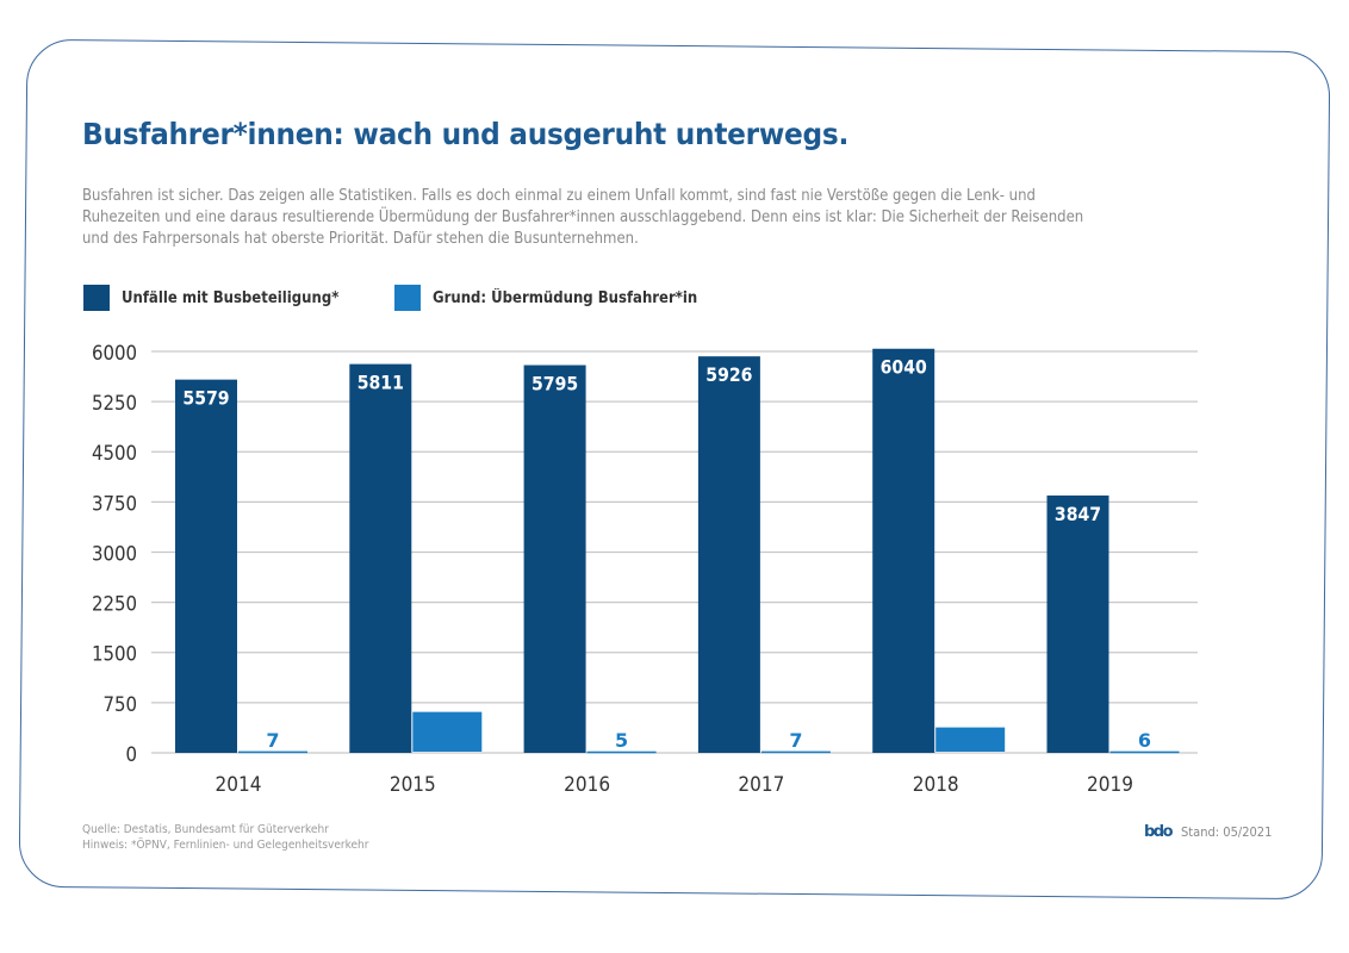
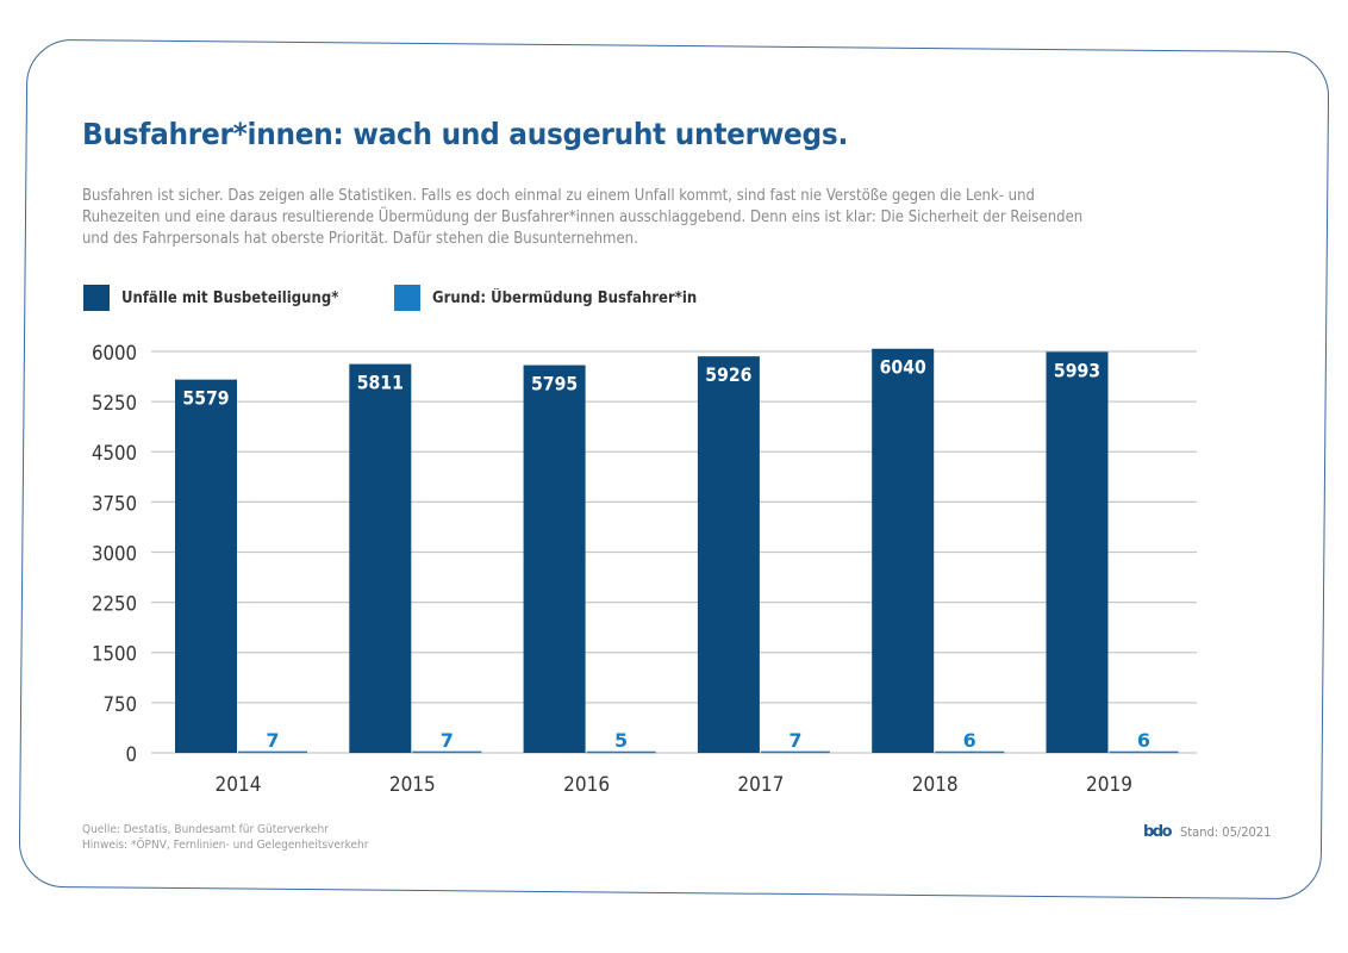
Grund: Übermüdung Busfahrer*in/2015: 594 -> 7
Grund: Übermüdung Busfahrer*in/2018: 363 -> 6
Unfälle mit Busbeteiligung*/2019: 3847 -> 5993
